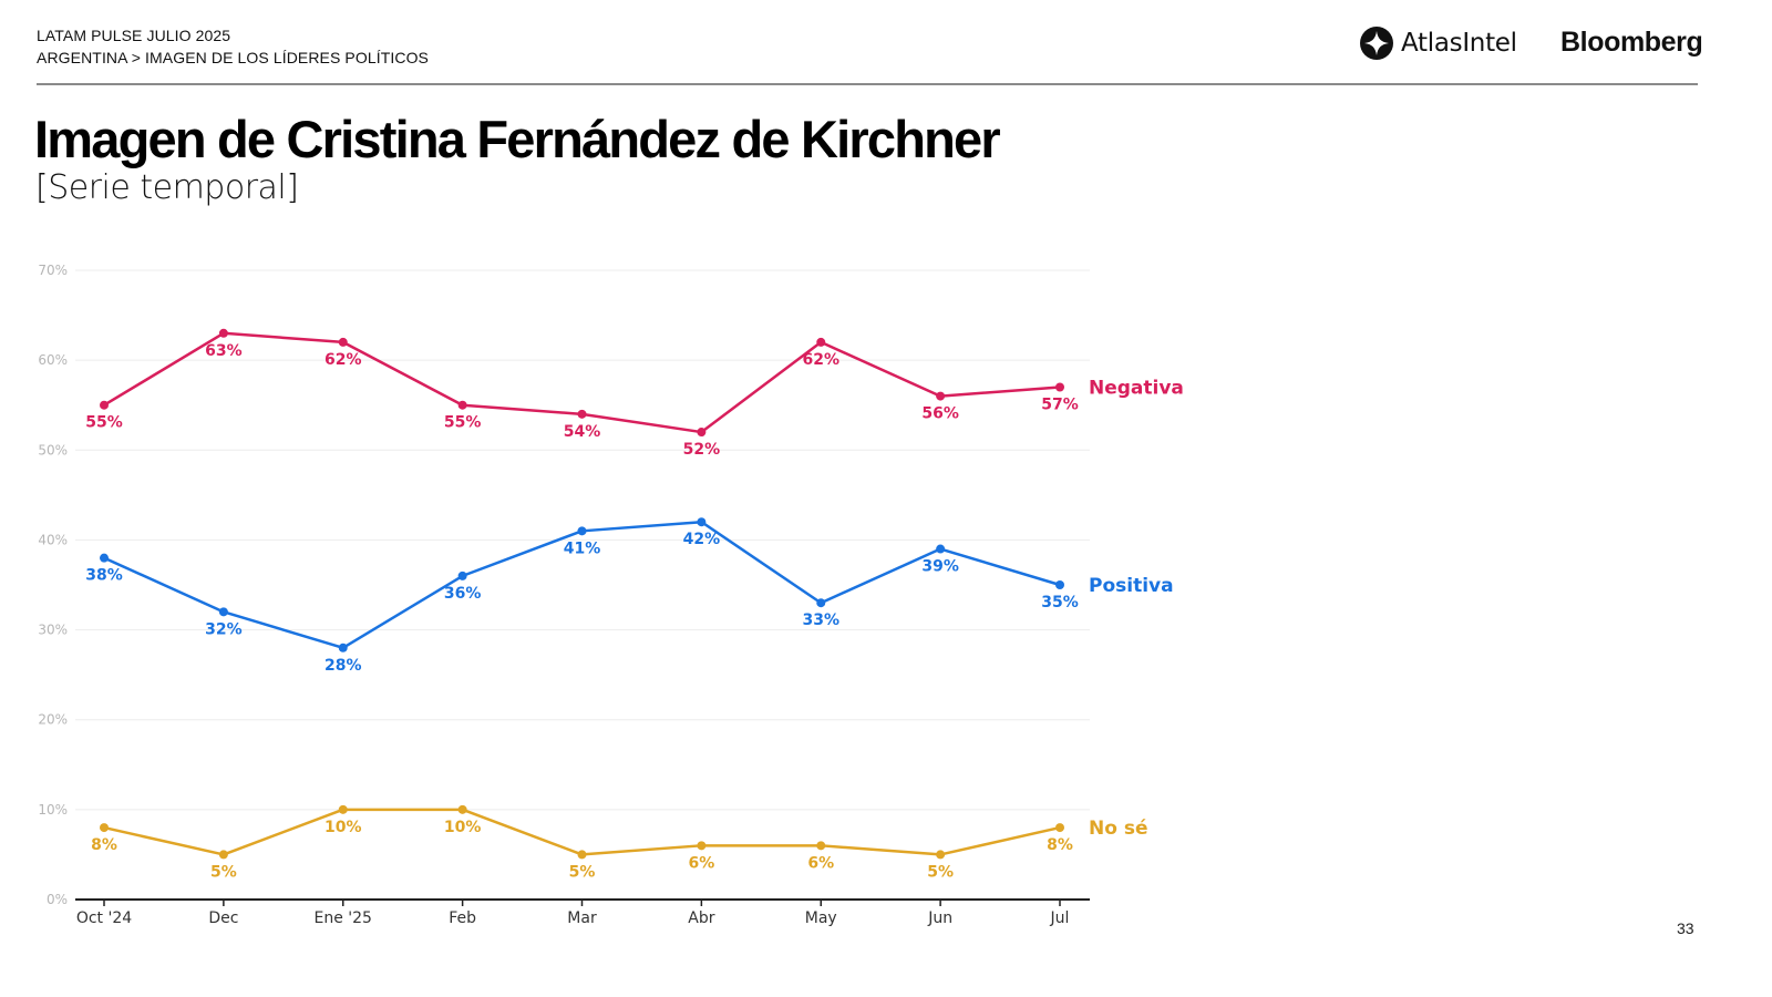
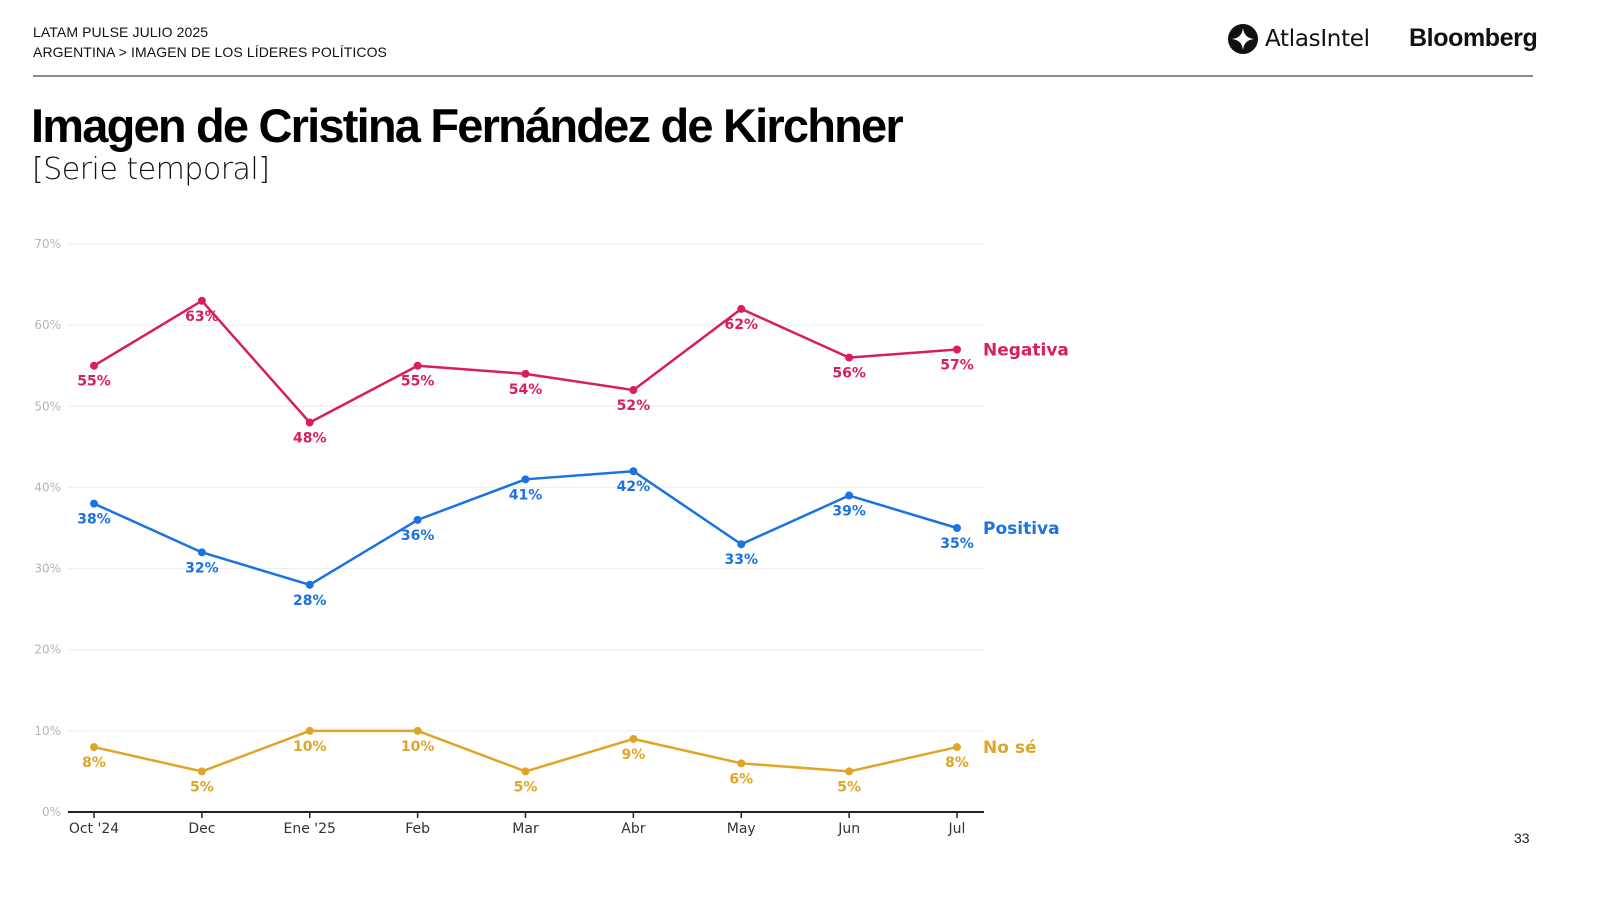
Negativa/Ene '25: 62% -> 48%
No sé/Abr: 6% -> 9%
